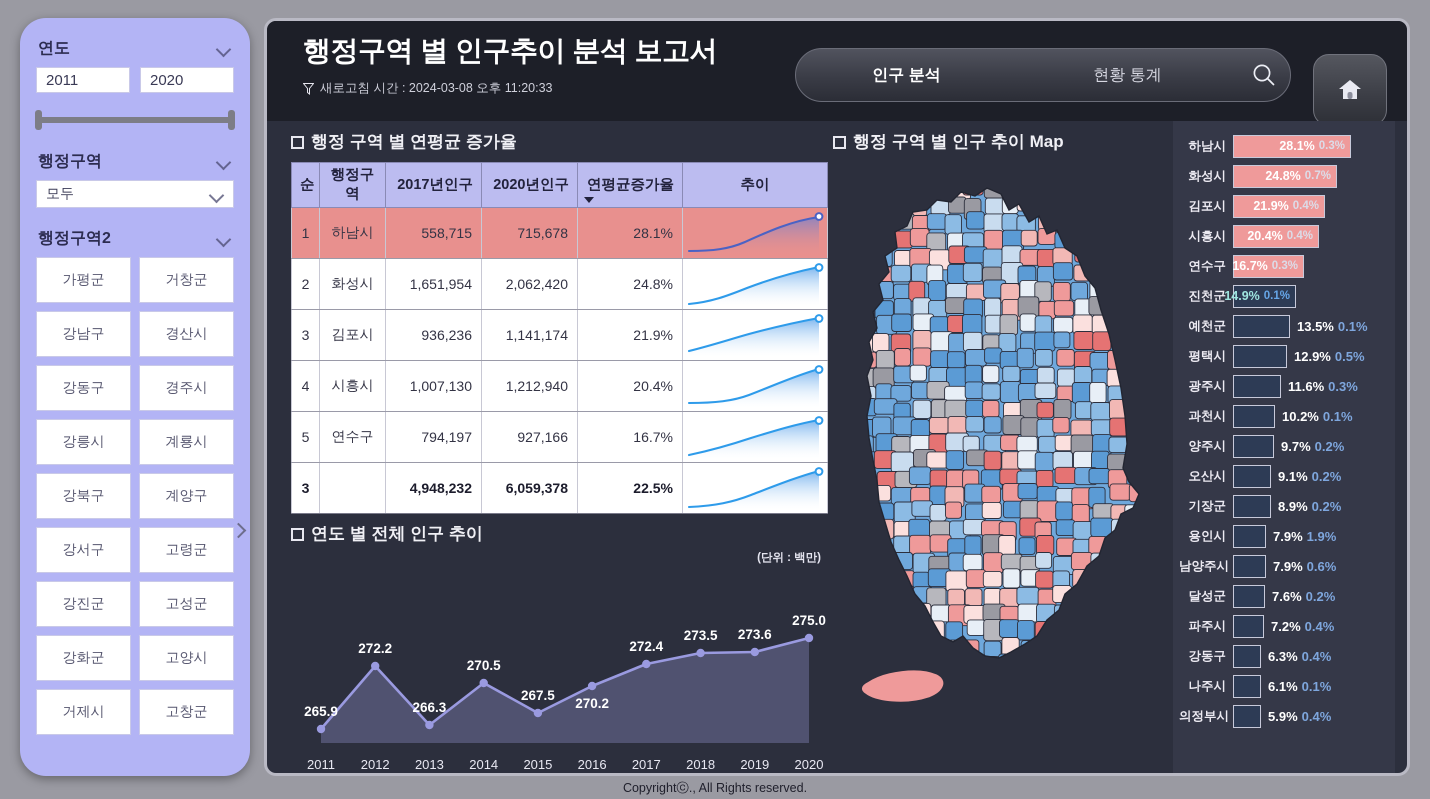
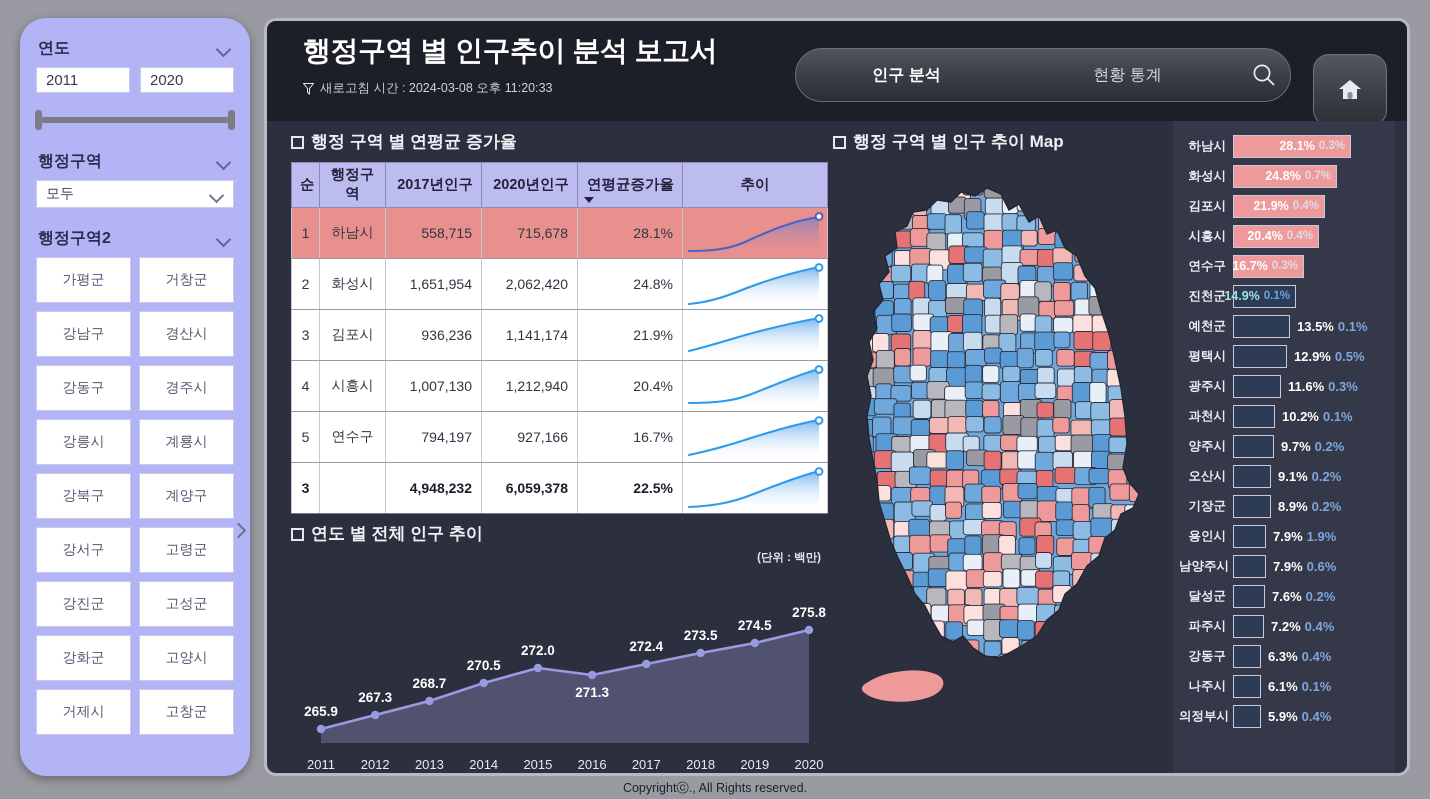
2012: 272.2 -> 267.3
2013: 266.3 -> 268.7
2015: 267.5 -> 272.0
2016: 270.2 -> 271.3
2019: 273.6 -> 274.5
2020: 275.0 -> 275.8
